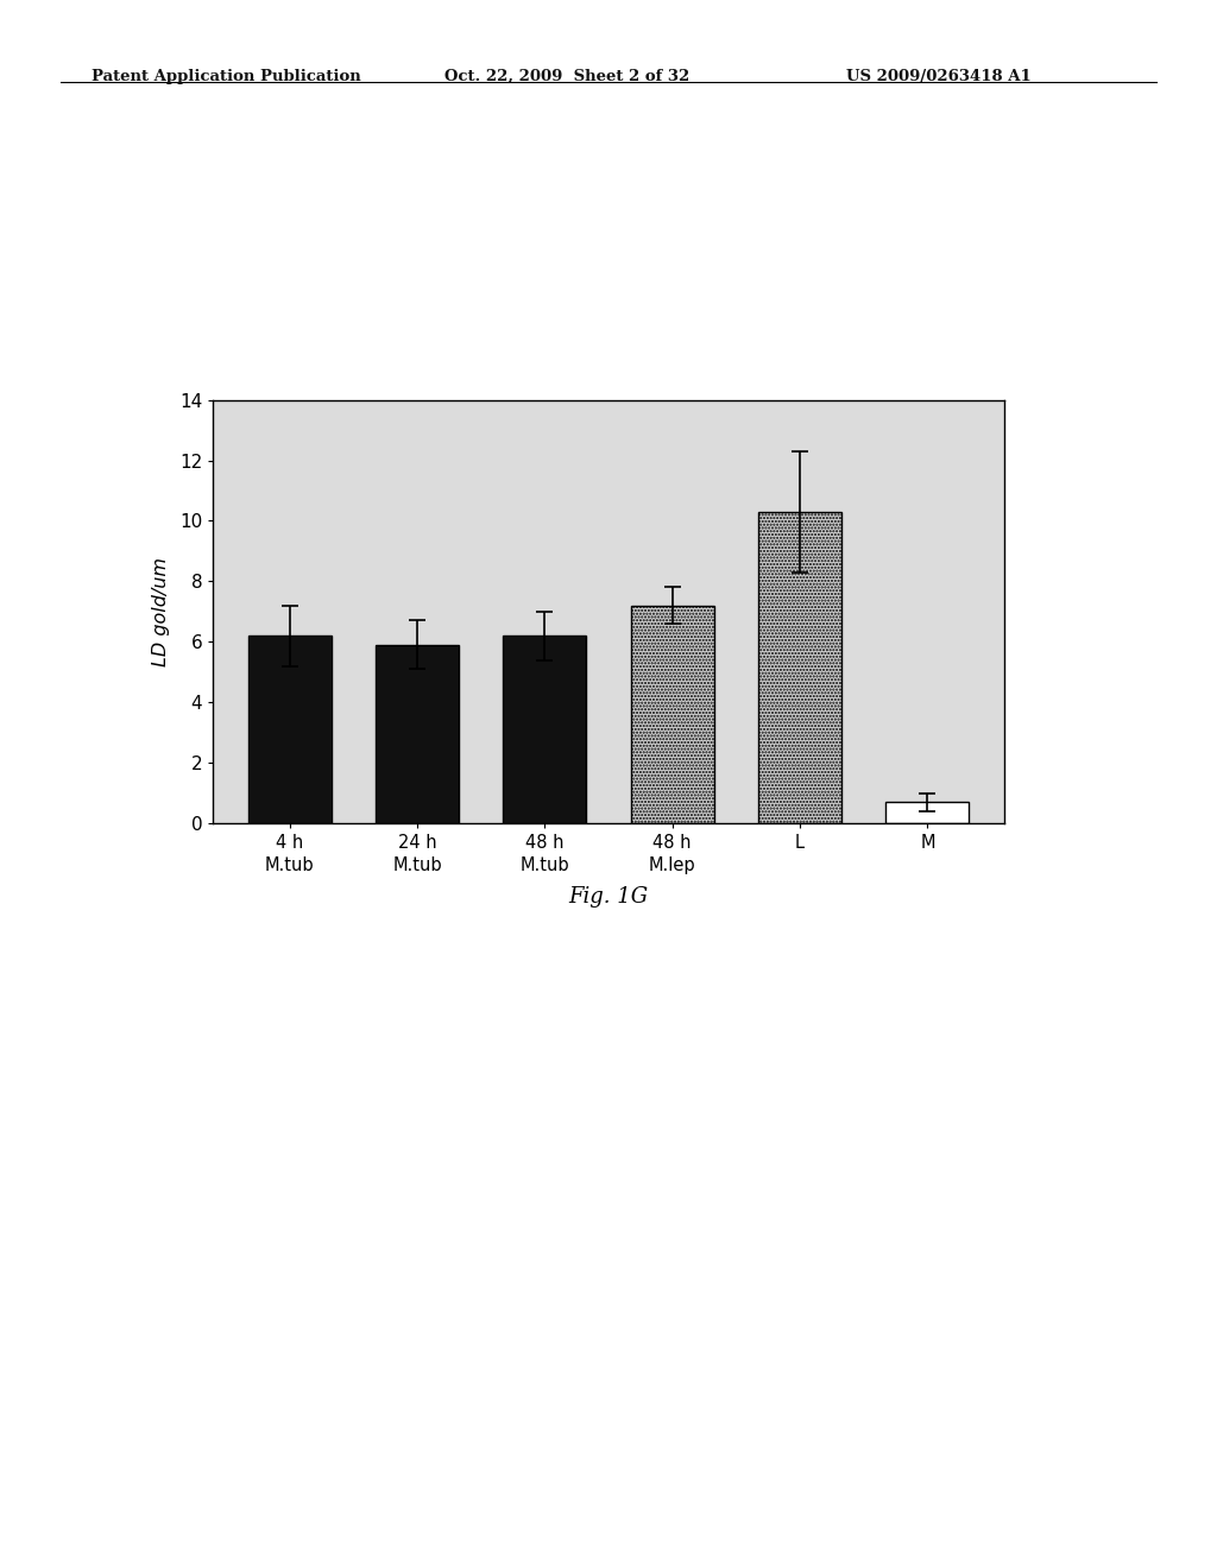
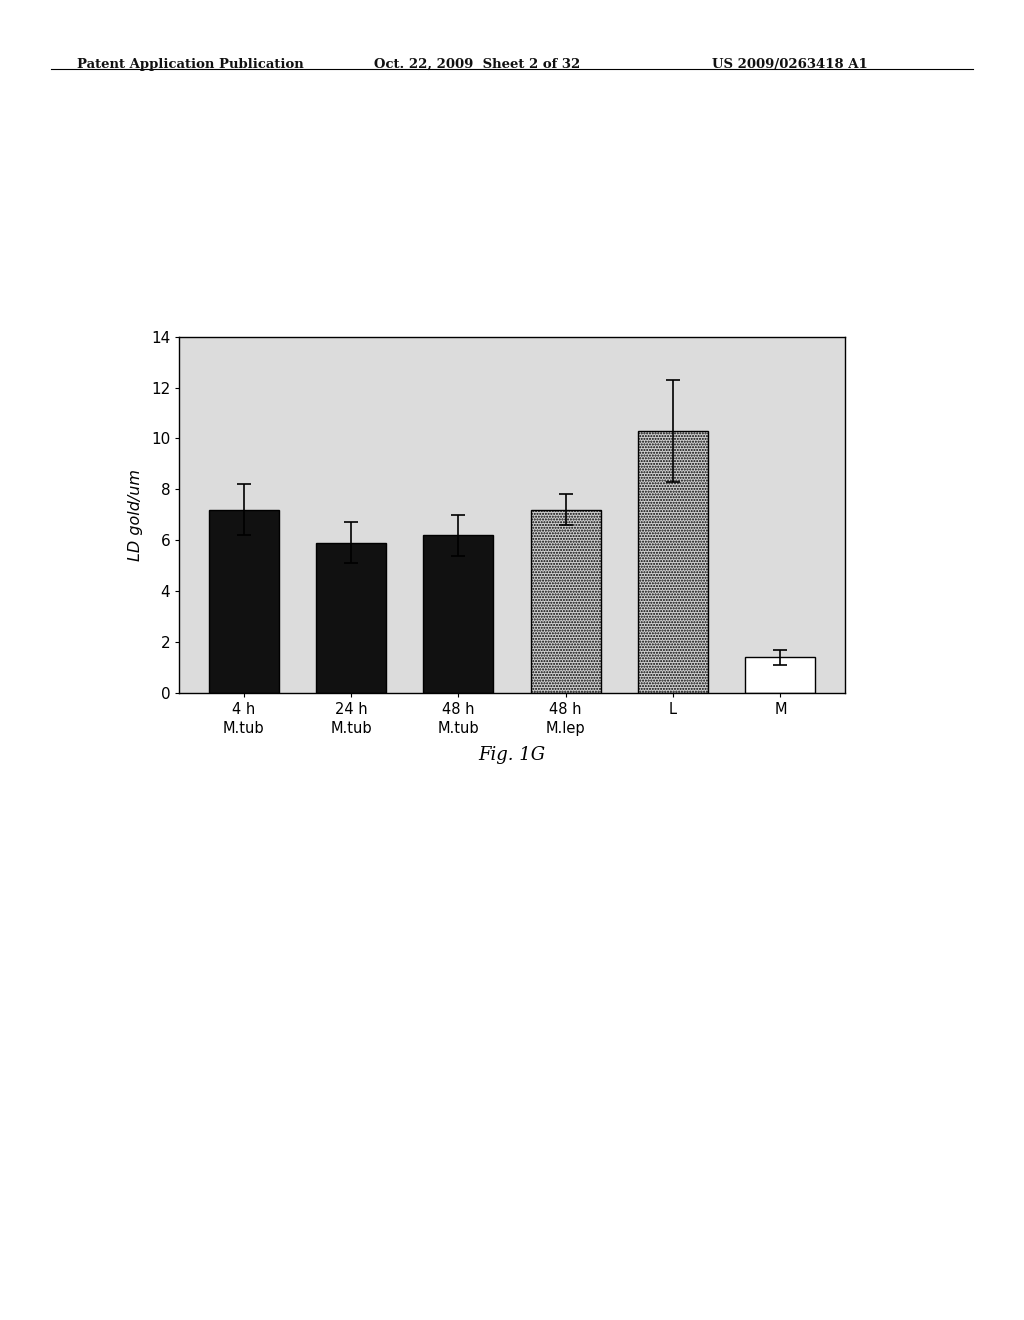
4 h M.tub: 6.2 -> 7.2
M: 0.7 -> 1.4
